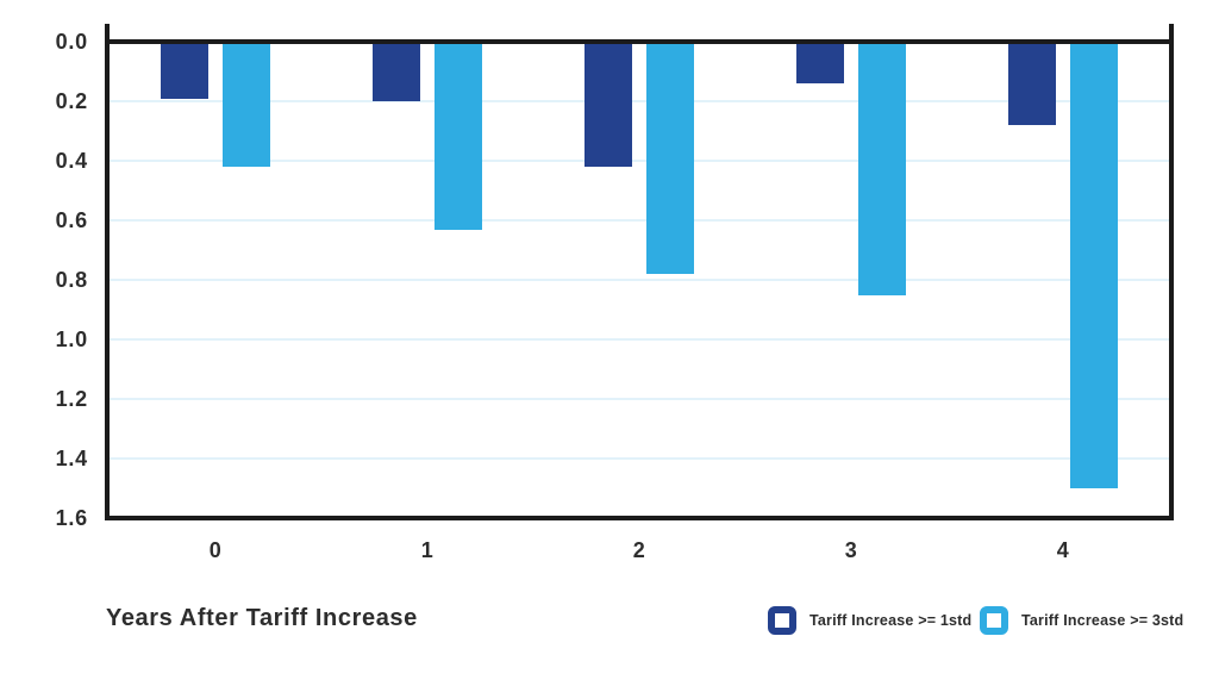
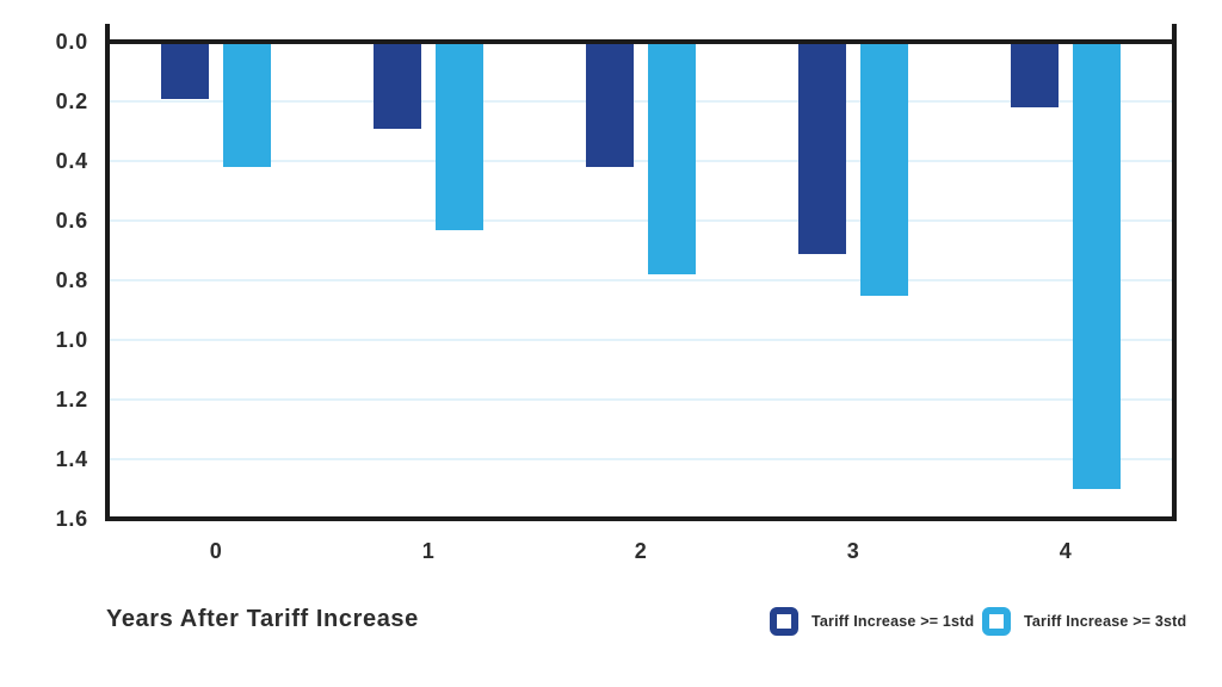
Tariff Increase >= 1std/1: 0.20 -> 0.29
Tariff Increase >= 1std/3: 0.14 -> 0.71
Tariff Increase >= 1std/4: 0.28 -> 0.22
